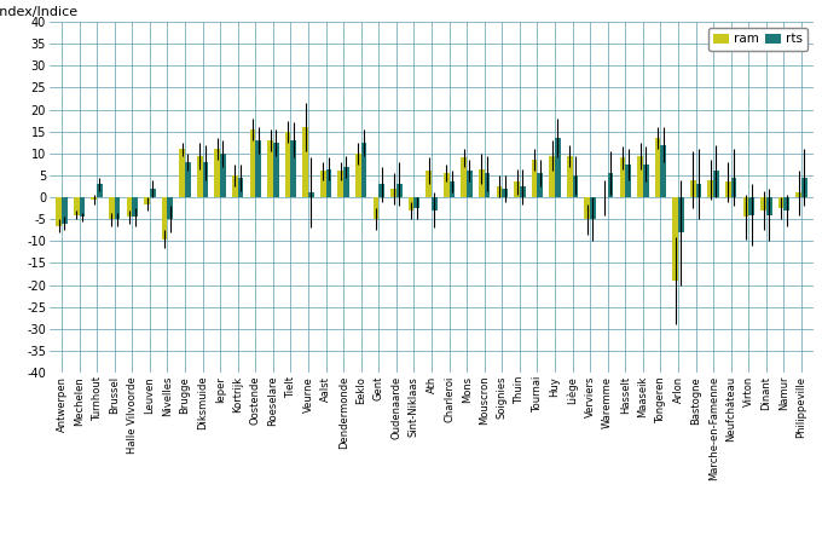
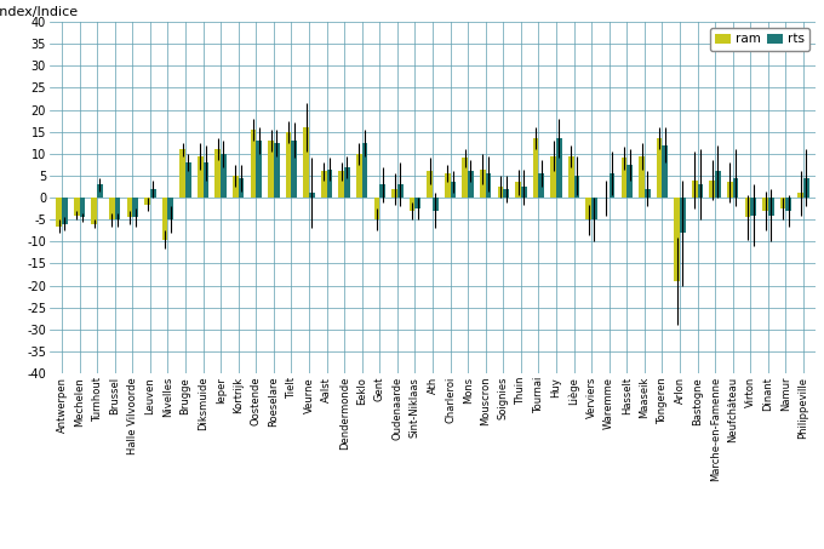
ram/Turnhout: -0.5 -> -6.0
ram/Tournai: 8.5 -> 13.5
rts/Maaseik: 7.5 -> 2.0
